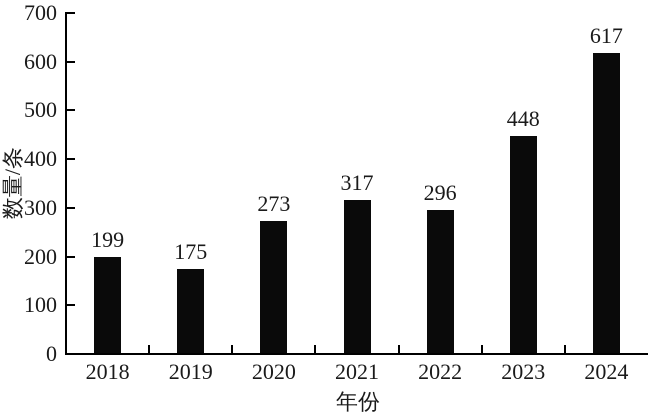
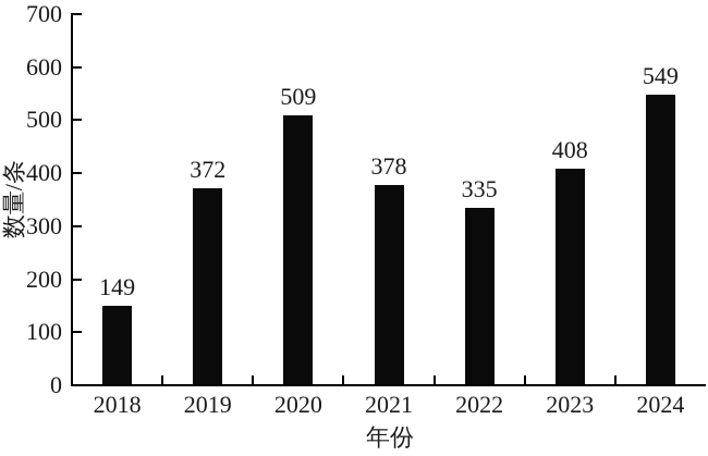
2018: 199 -> 149
2019: 175 -> 372
2020: 273 -> 509
2021: 317 -> 378
2022: 296 -> 335
2023: 448 -> 408
2024: 617 -> 549
